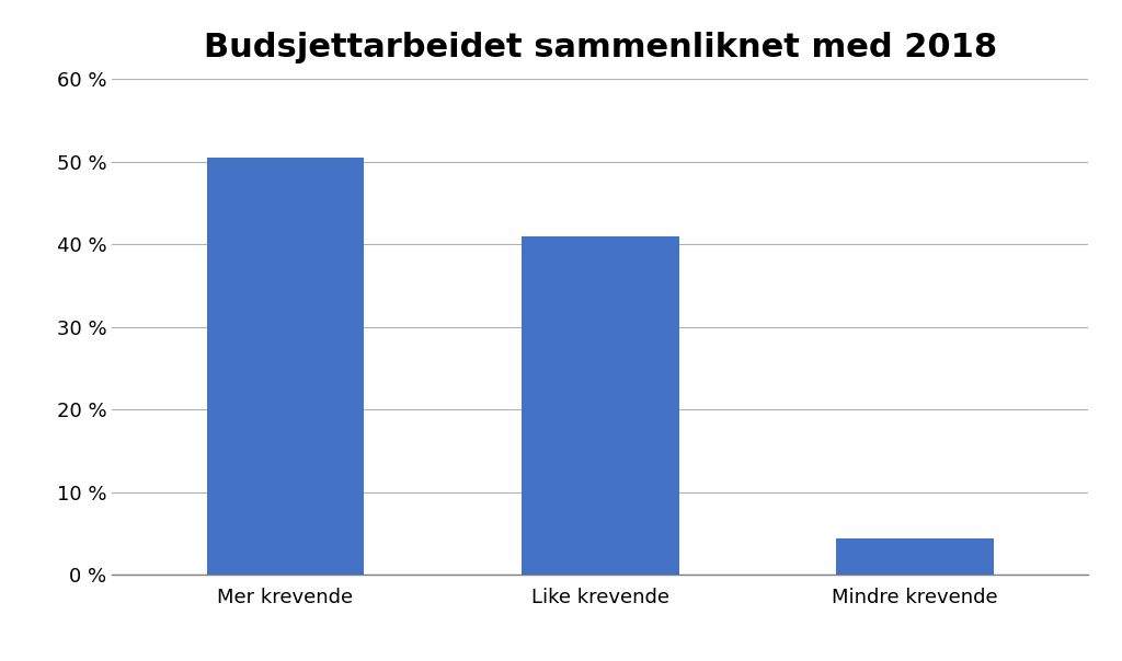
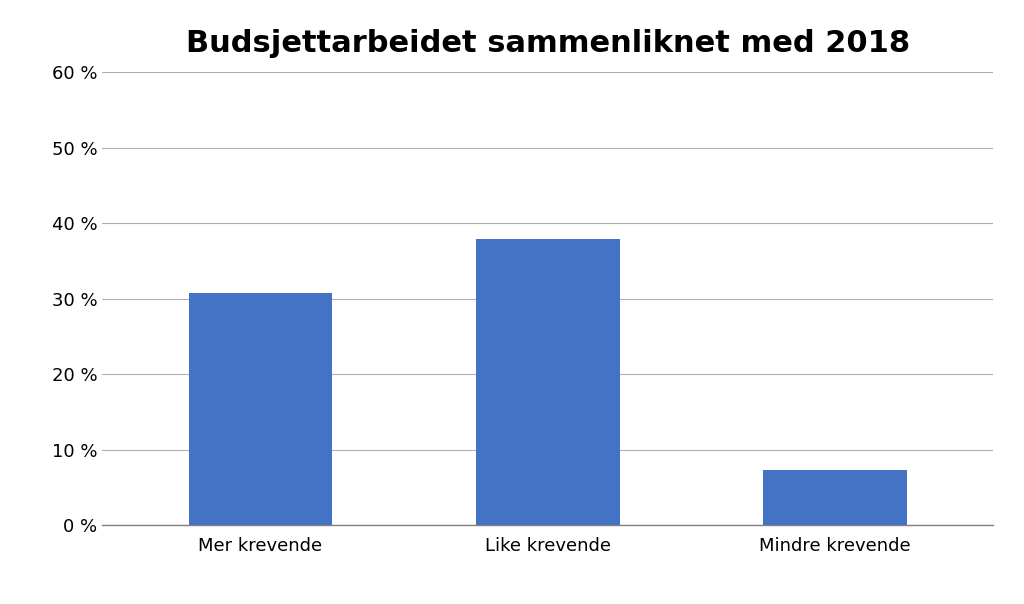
Mer krevende: 50.5 % -> 30.8 %
Like krevende: 41.0 % -> 38.0 %
Mindre krevende: 4.5 % -> 7.4 %
